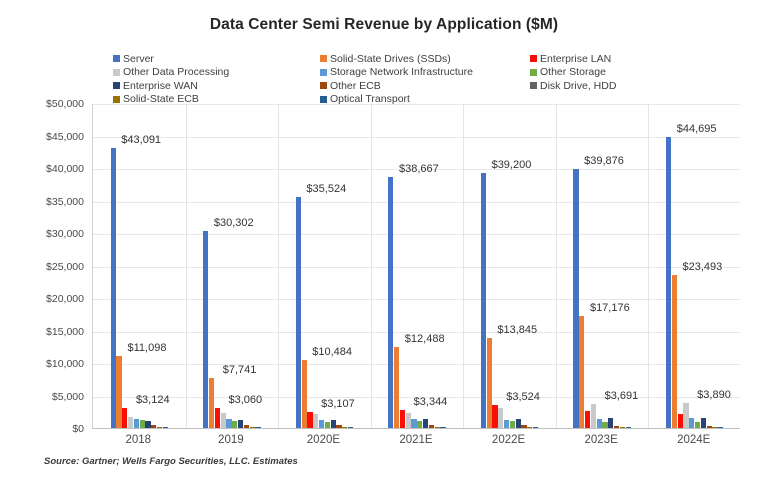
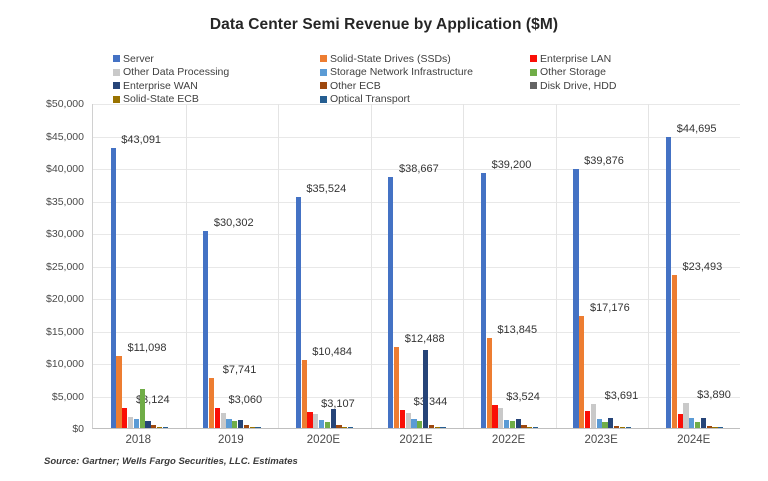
Other Storage/2018: $1000 -> $6000
Enterprise WAN/2020E: $1000 -> $3000
Enterprise WAN/2021E: $1000 -> $12000
